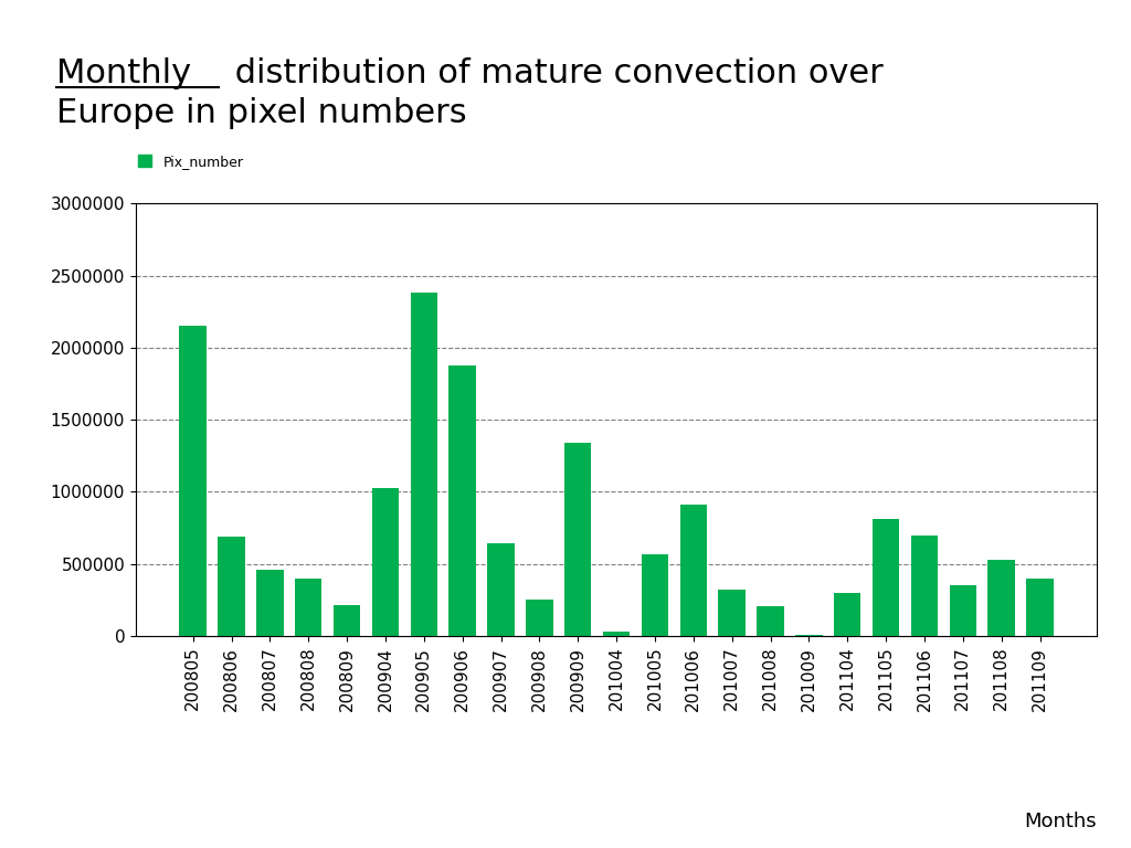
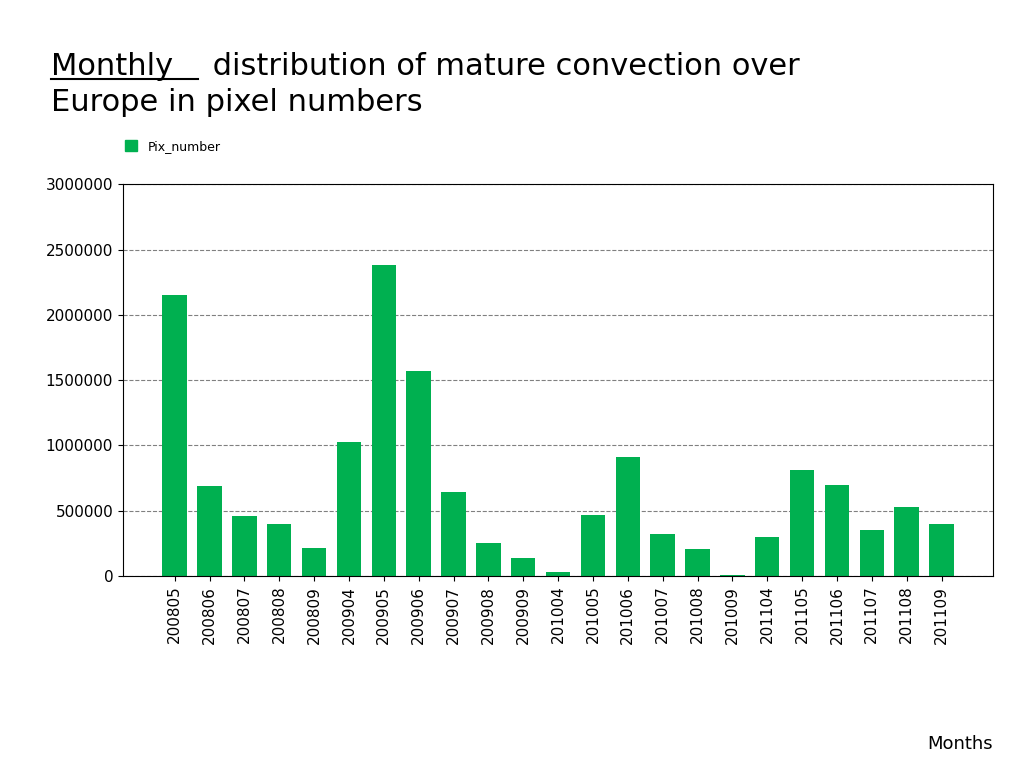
200906: 1880000 -> 1570000
200909: 1340000 -> 140000
201005: 570000 -> 470000
